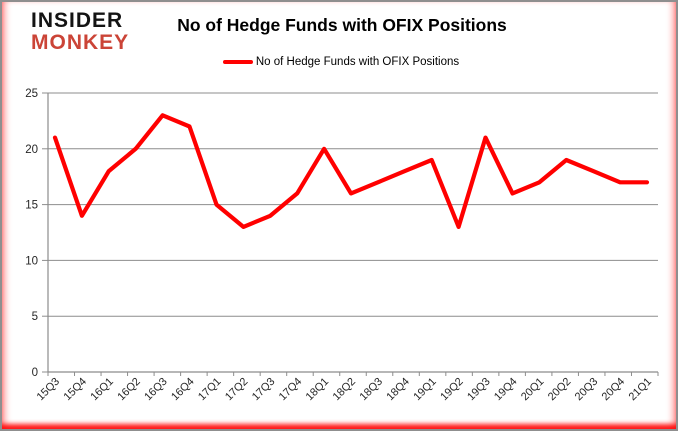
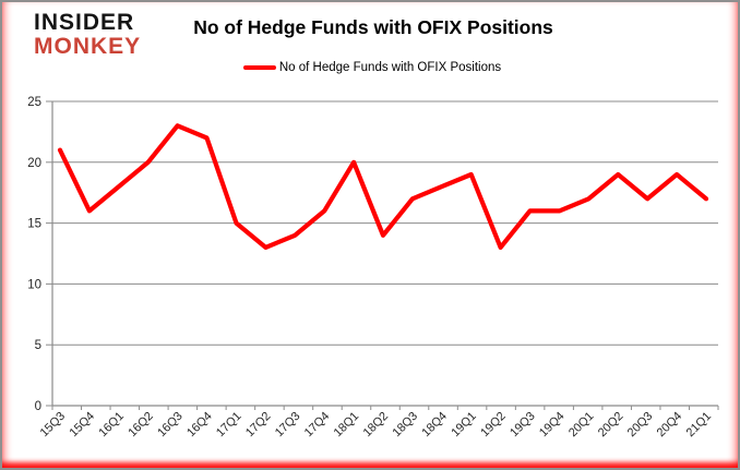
15Q4: 14 -> 16
18Q2: 16 -> 14
19Q3: 21 -> 16
20Q3: 18 -> 17
20Q4: 17 -> 19
